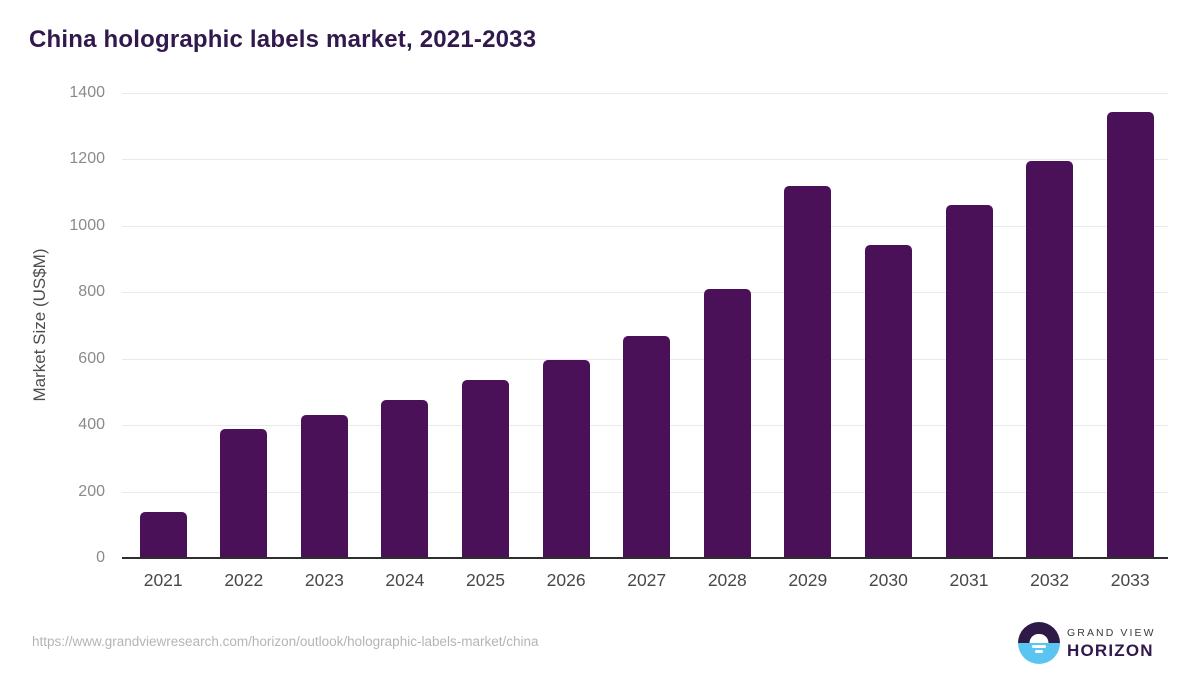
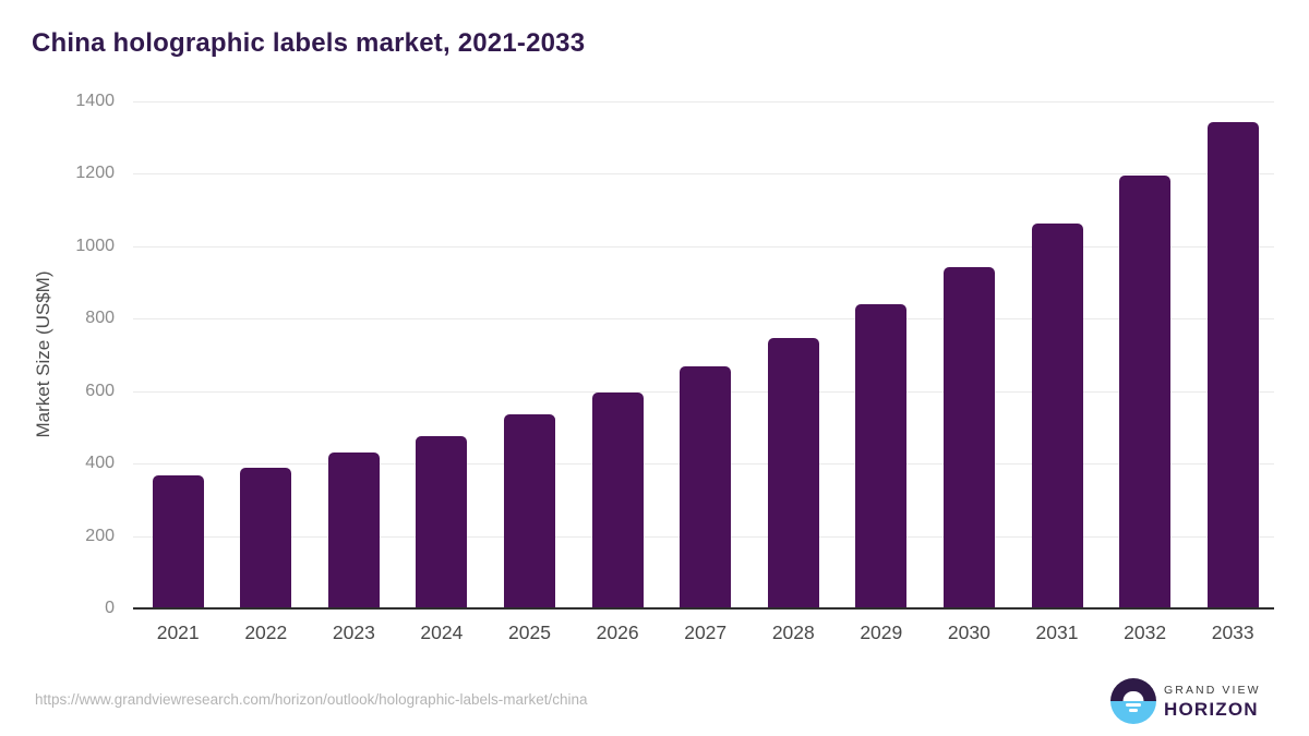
2021: 140 -> 370
2028: 810 -> 750
2029: 1120 -> 840
